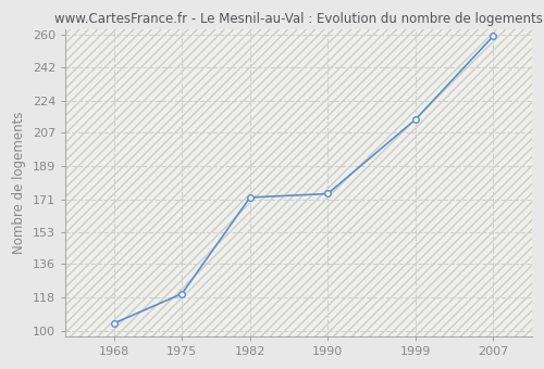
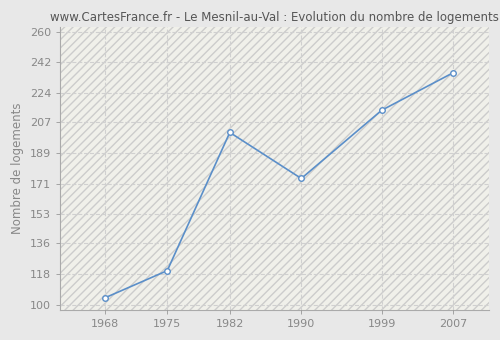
1982: 172 -> 201
2007: 259 -> 236
